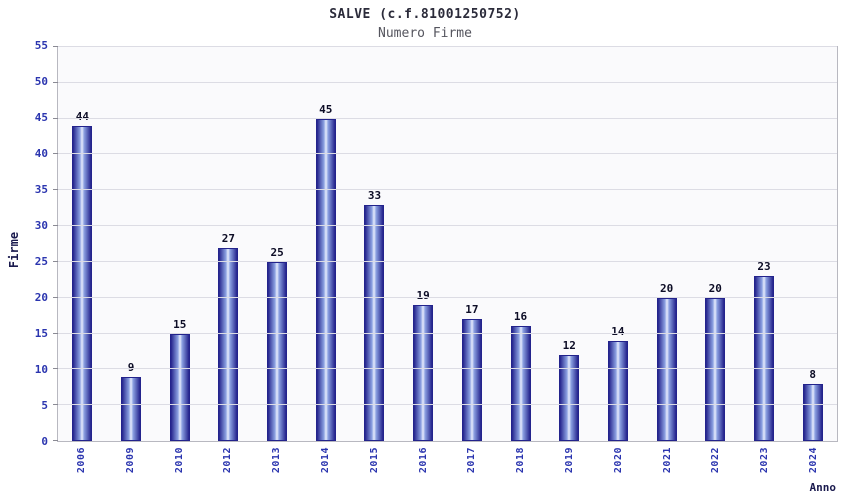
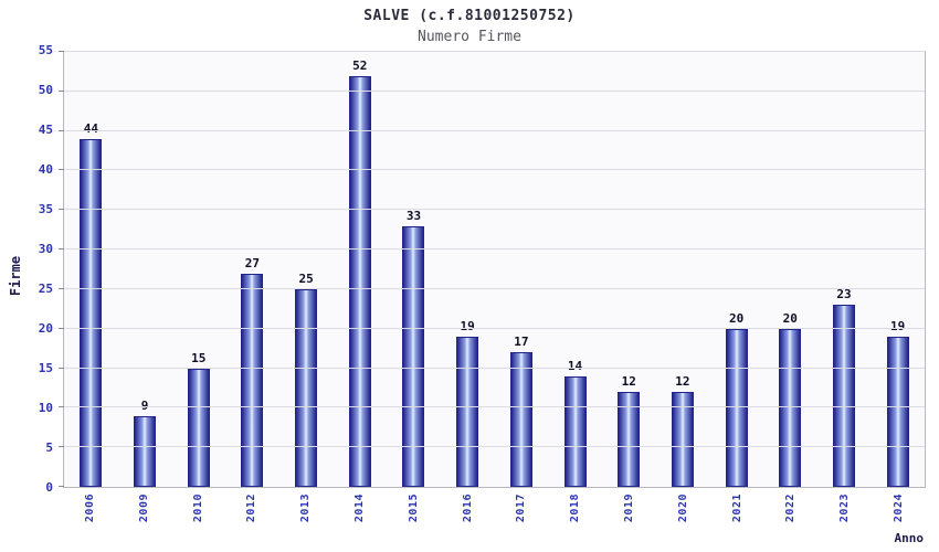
2014: 45 -> 52
2018: 16 -> 14
2020: 14 -> 12
2024: 8 -> 19
